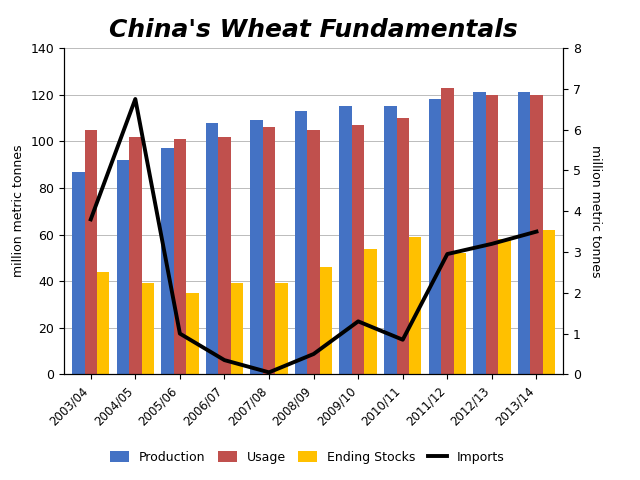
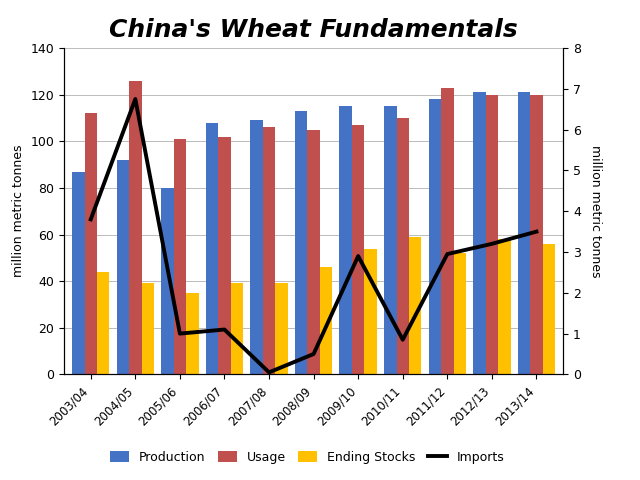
Usage/2003/04: 105 -> 112
Usage/2004/05: 102 -> 126
Production/2005/06: 97 -> 80
Imports/2006/07: 0.35 -> 1.10
Imports/2009/10: 1.30 -> 2.90
Ending Stocks/2013/14: 62 -> 56
